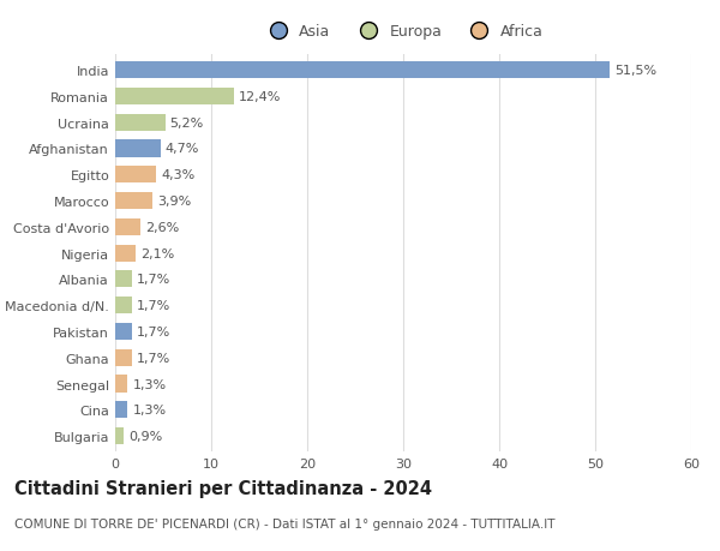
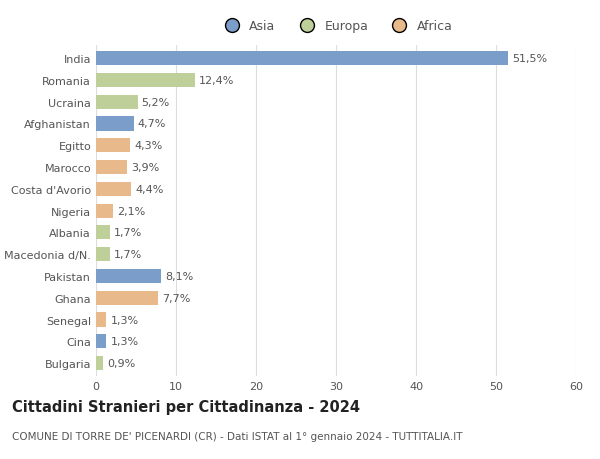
Costa d'Avorio: 2,6% -> 4,4%
Pakistan: 1,7% -> 8,1%
Ghana: 1,7% -> 7,7%
